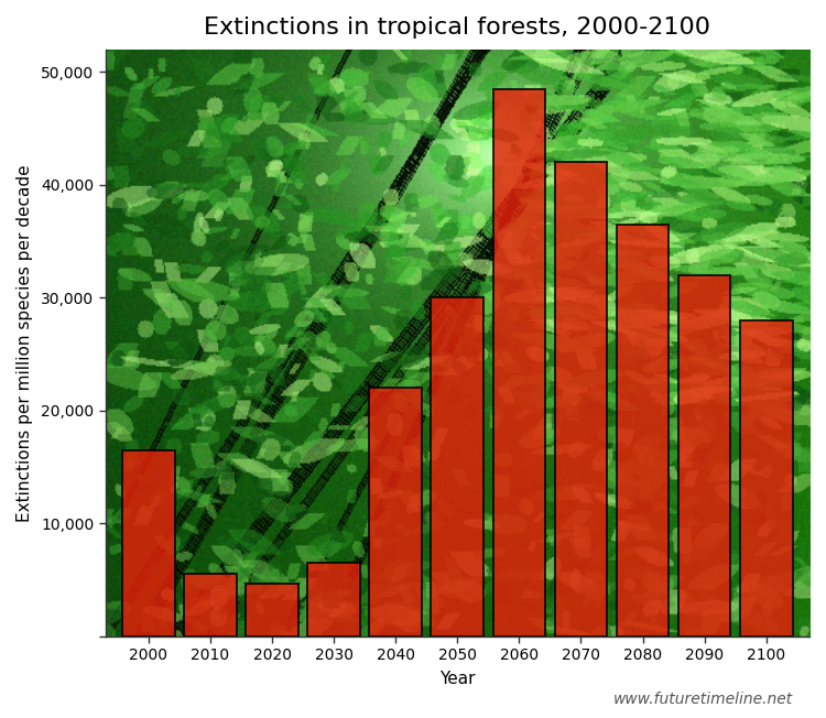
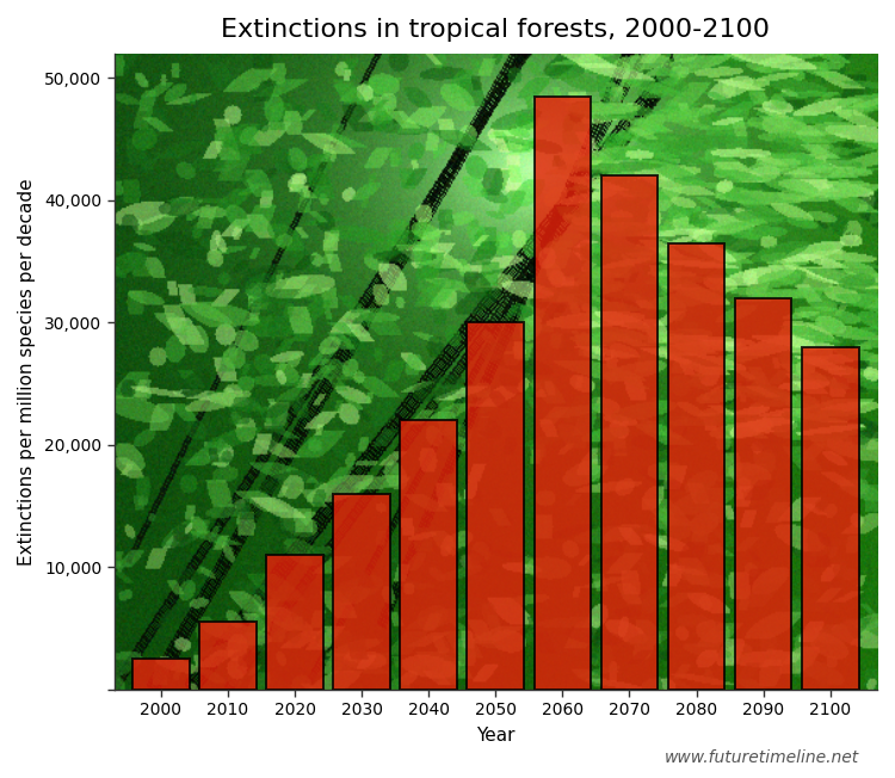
2000: 16,500 -> 2,500
2020: 4,600 -> 11,000
2030: 6,500 -> 16,000
